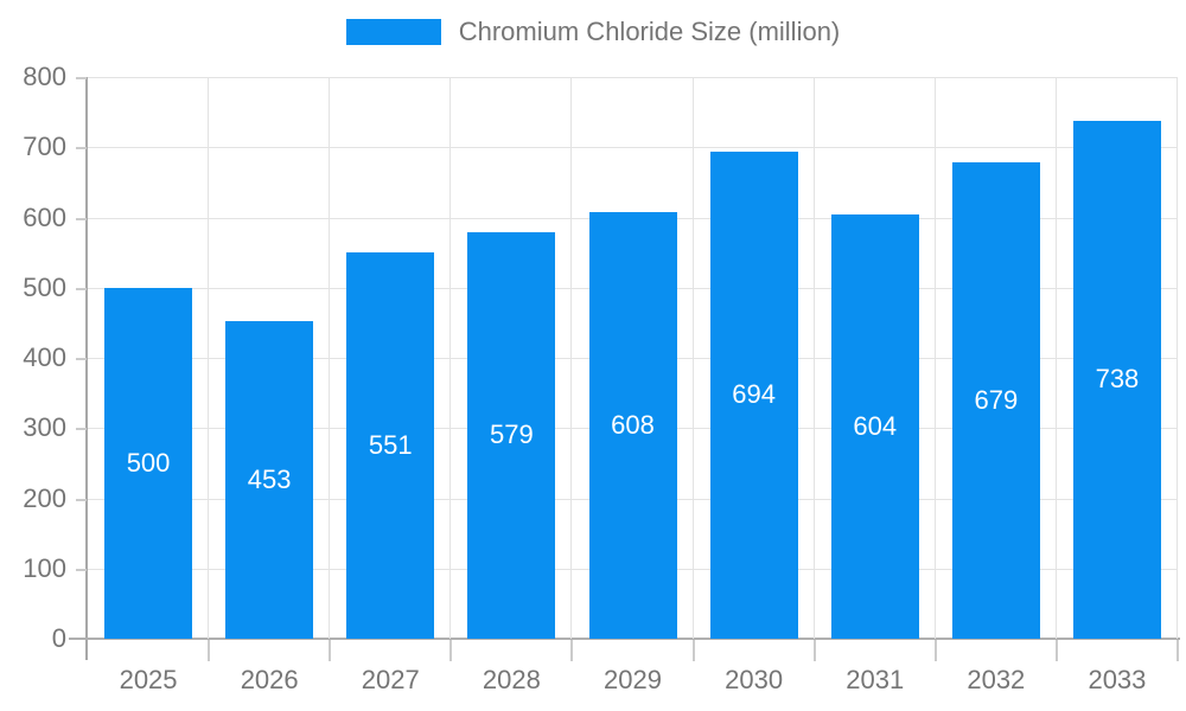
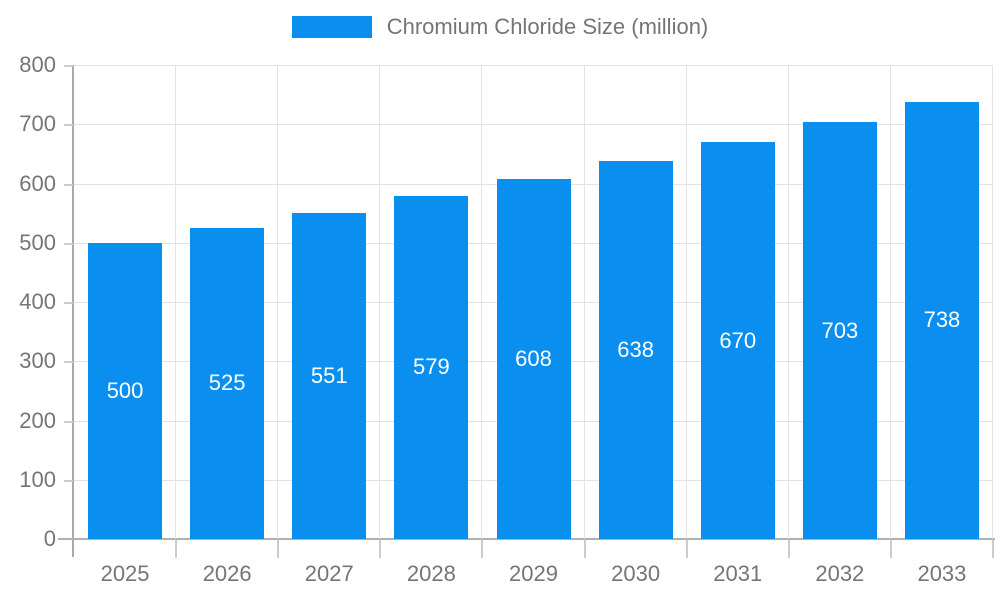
2026: 453 -> 525
2030: 694 -> 638
2031: 604 -> 670
2032: 679 -> 703
